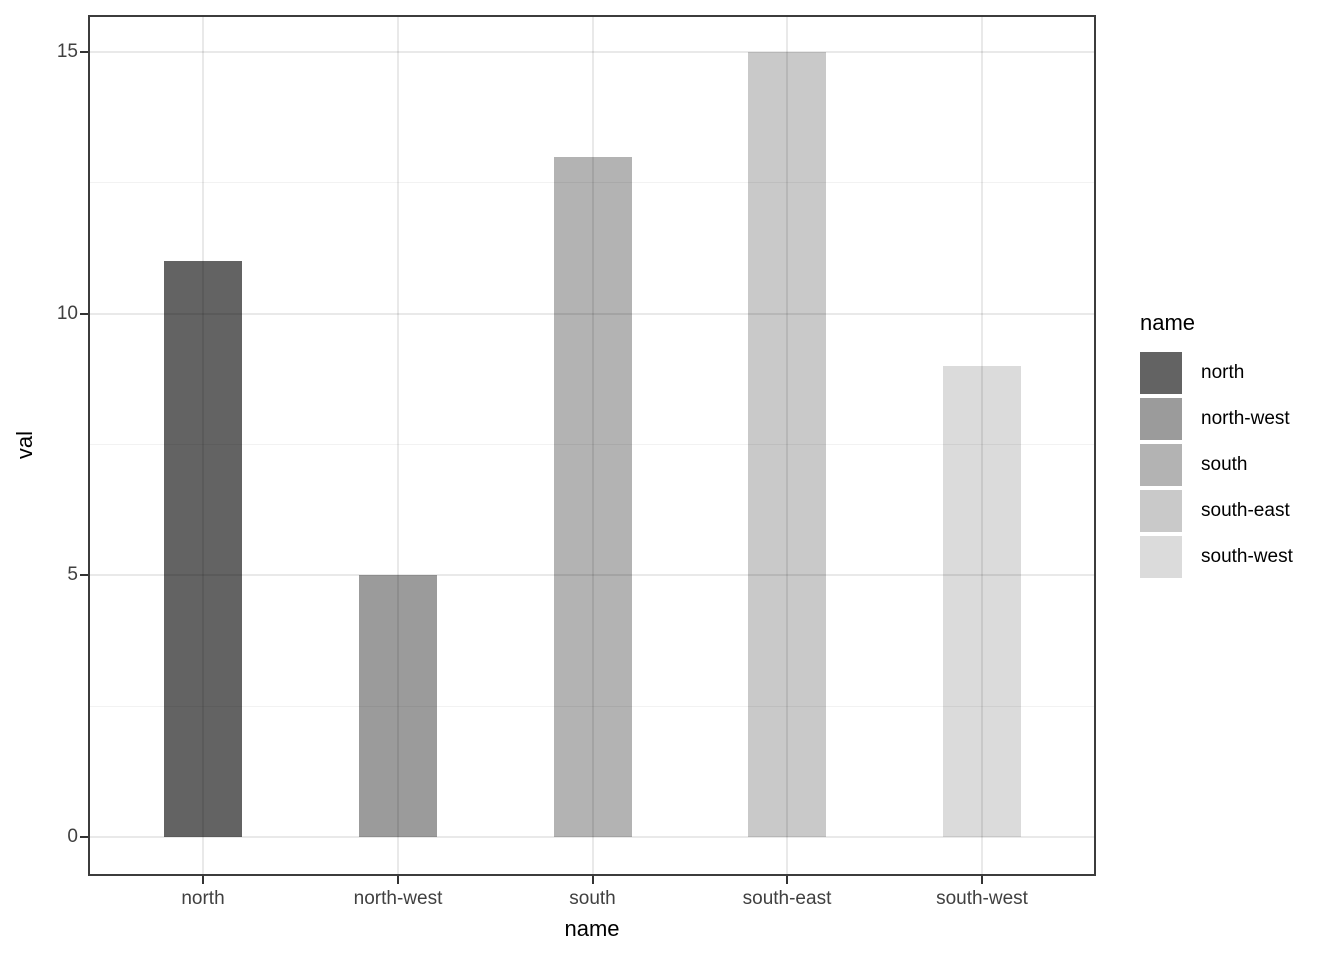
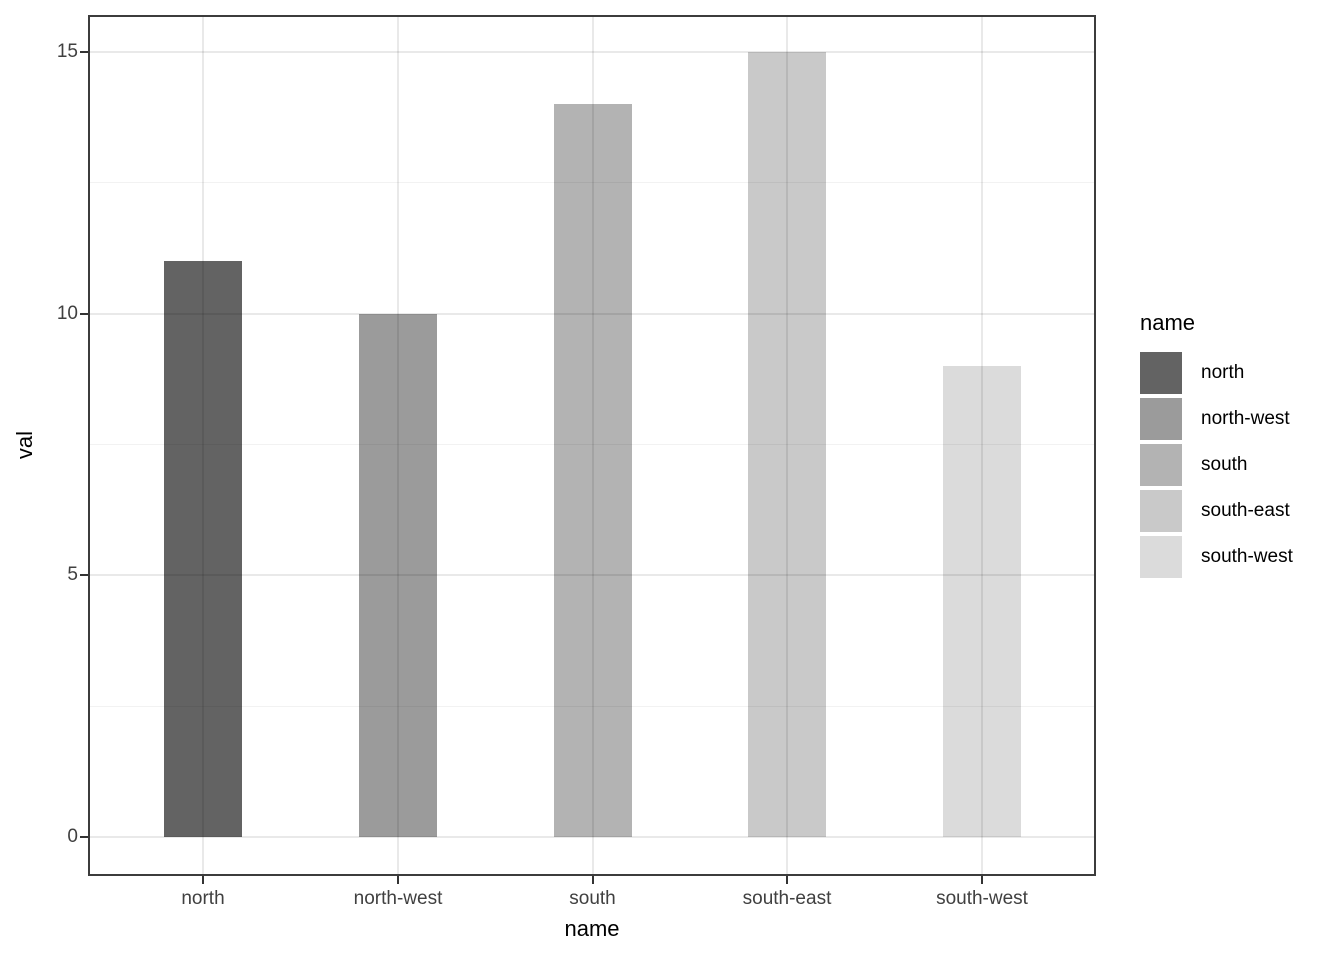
north-west: 5 -> 10
south: 13 -> 14
